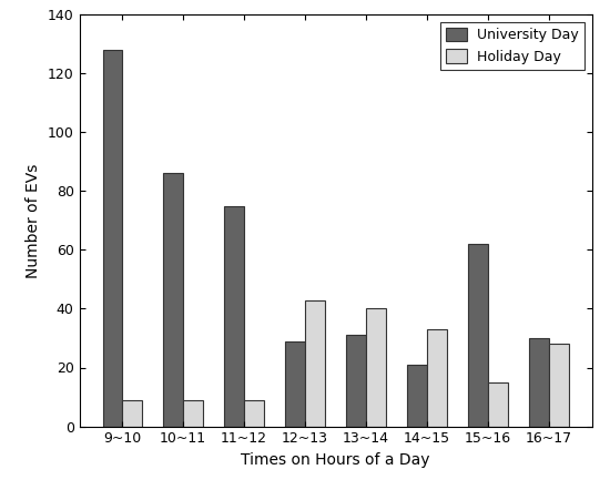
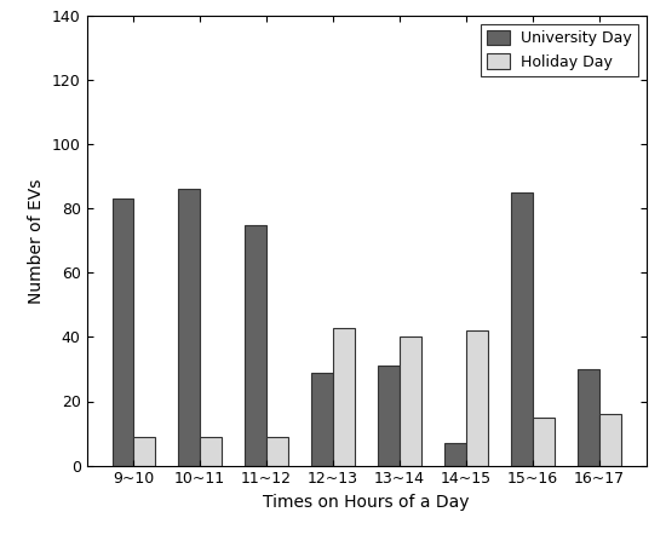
University Day/9~10: 128 -> 83
University Day/14~15: 21 -> 7
Holiday Day/14~15: 33 -> 42
University Day/15~16: 62 -> 85
Holiday Day/16~17: 28 -> 16
